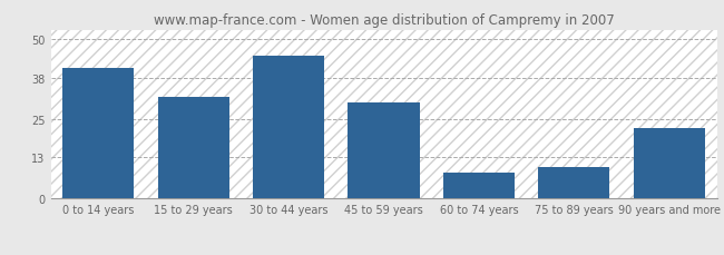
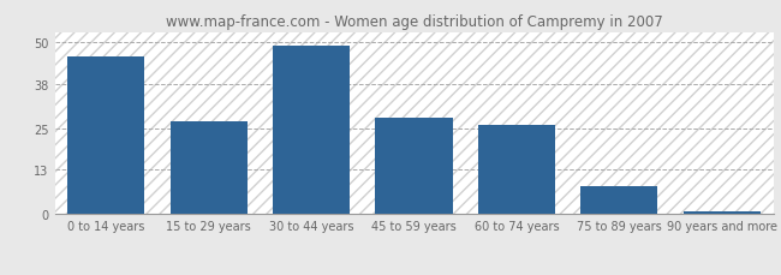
0 to 14 years: 41 -> 46
15 to 29 years: 32 -> 27
30 to 44 years: 45 -> 49
45 to 59 years: 30 -> 28
60 to 74 years: 8 -> 26
75 to 89 years: 10 -> 8
90 years and more: 22 -> 1
